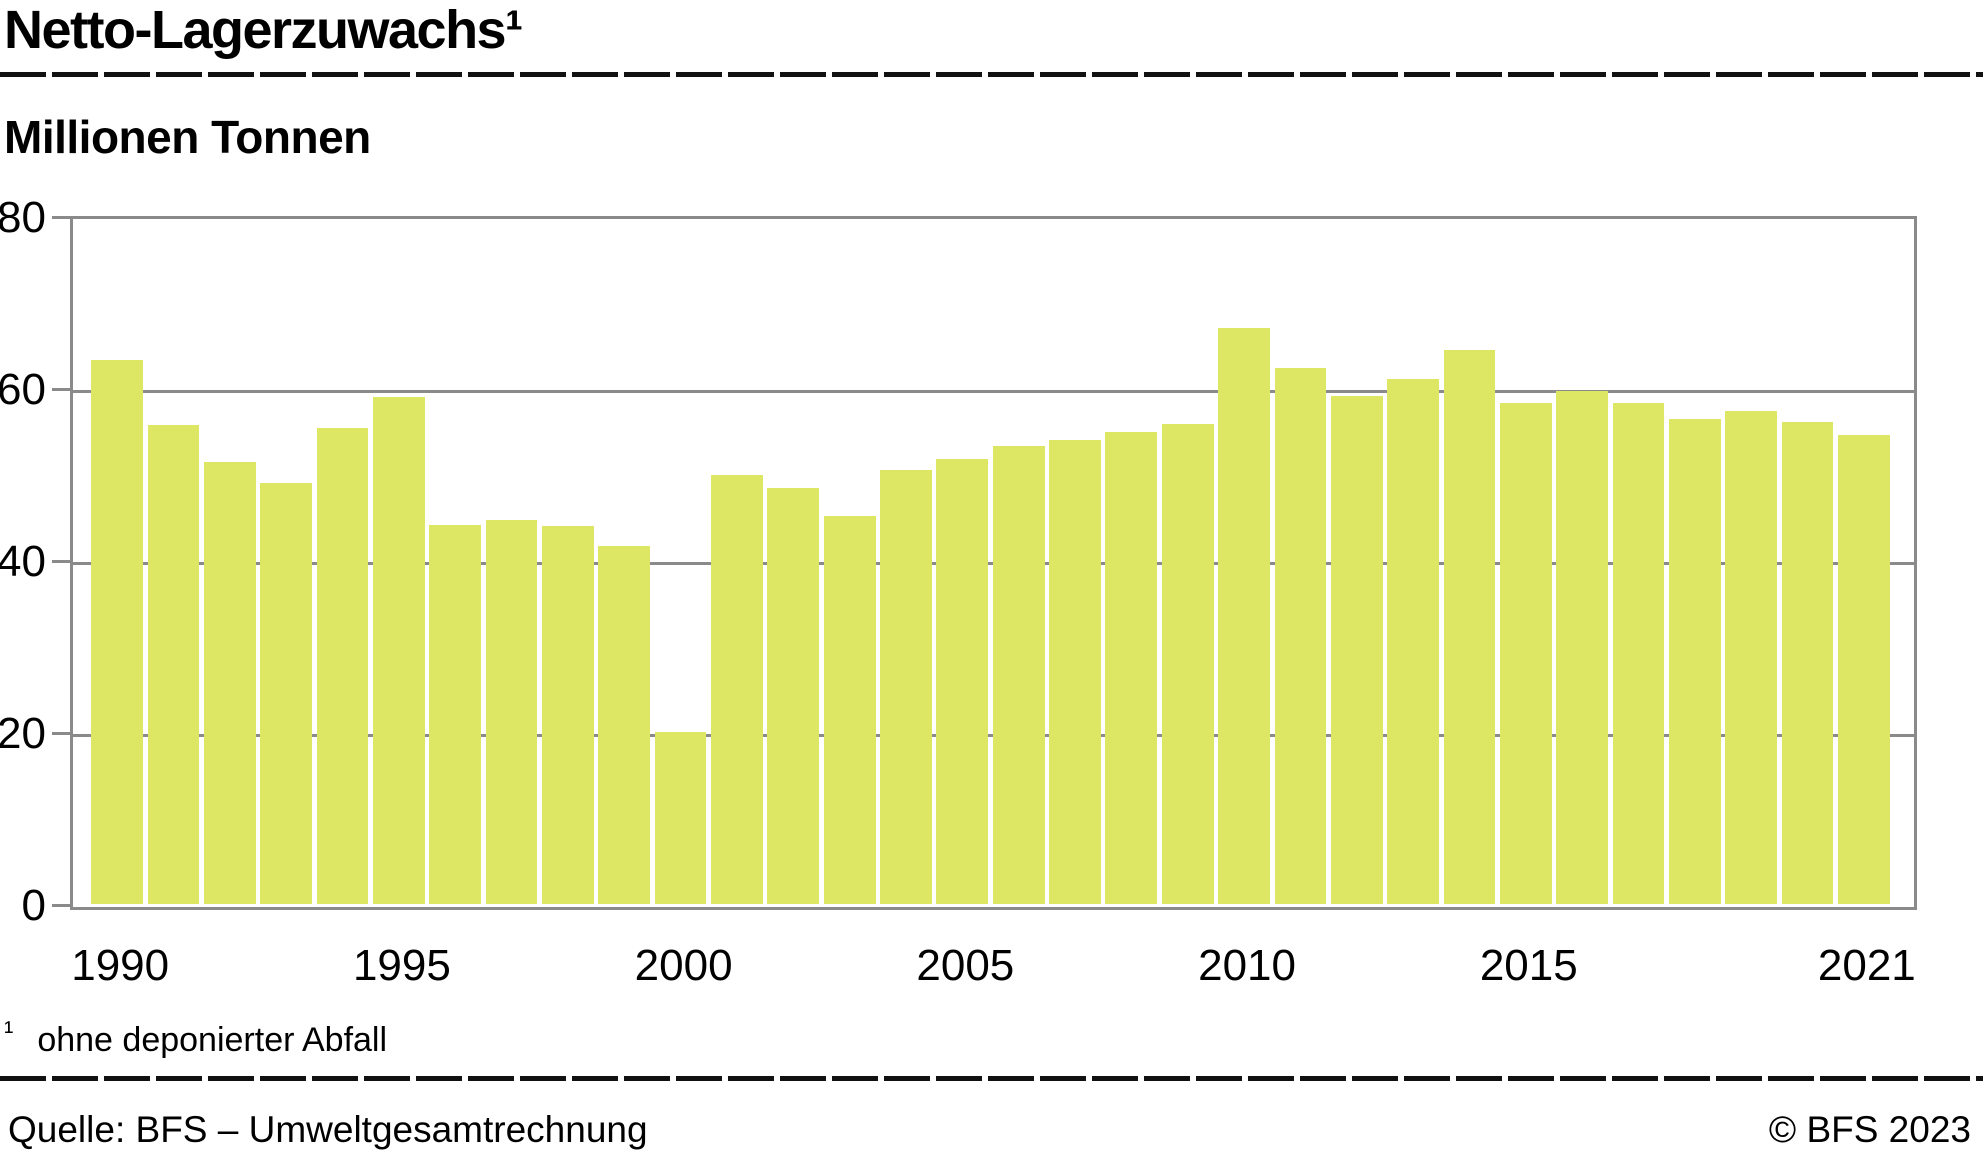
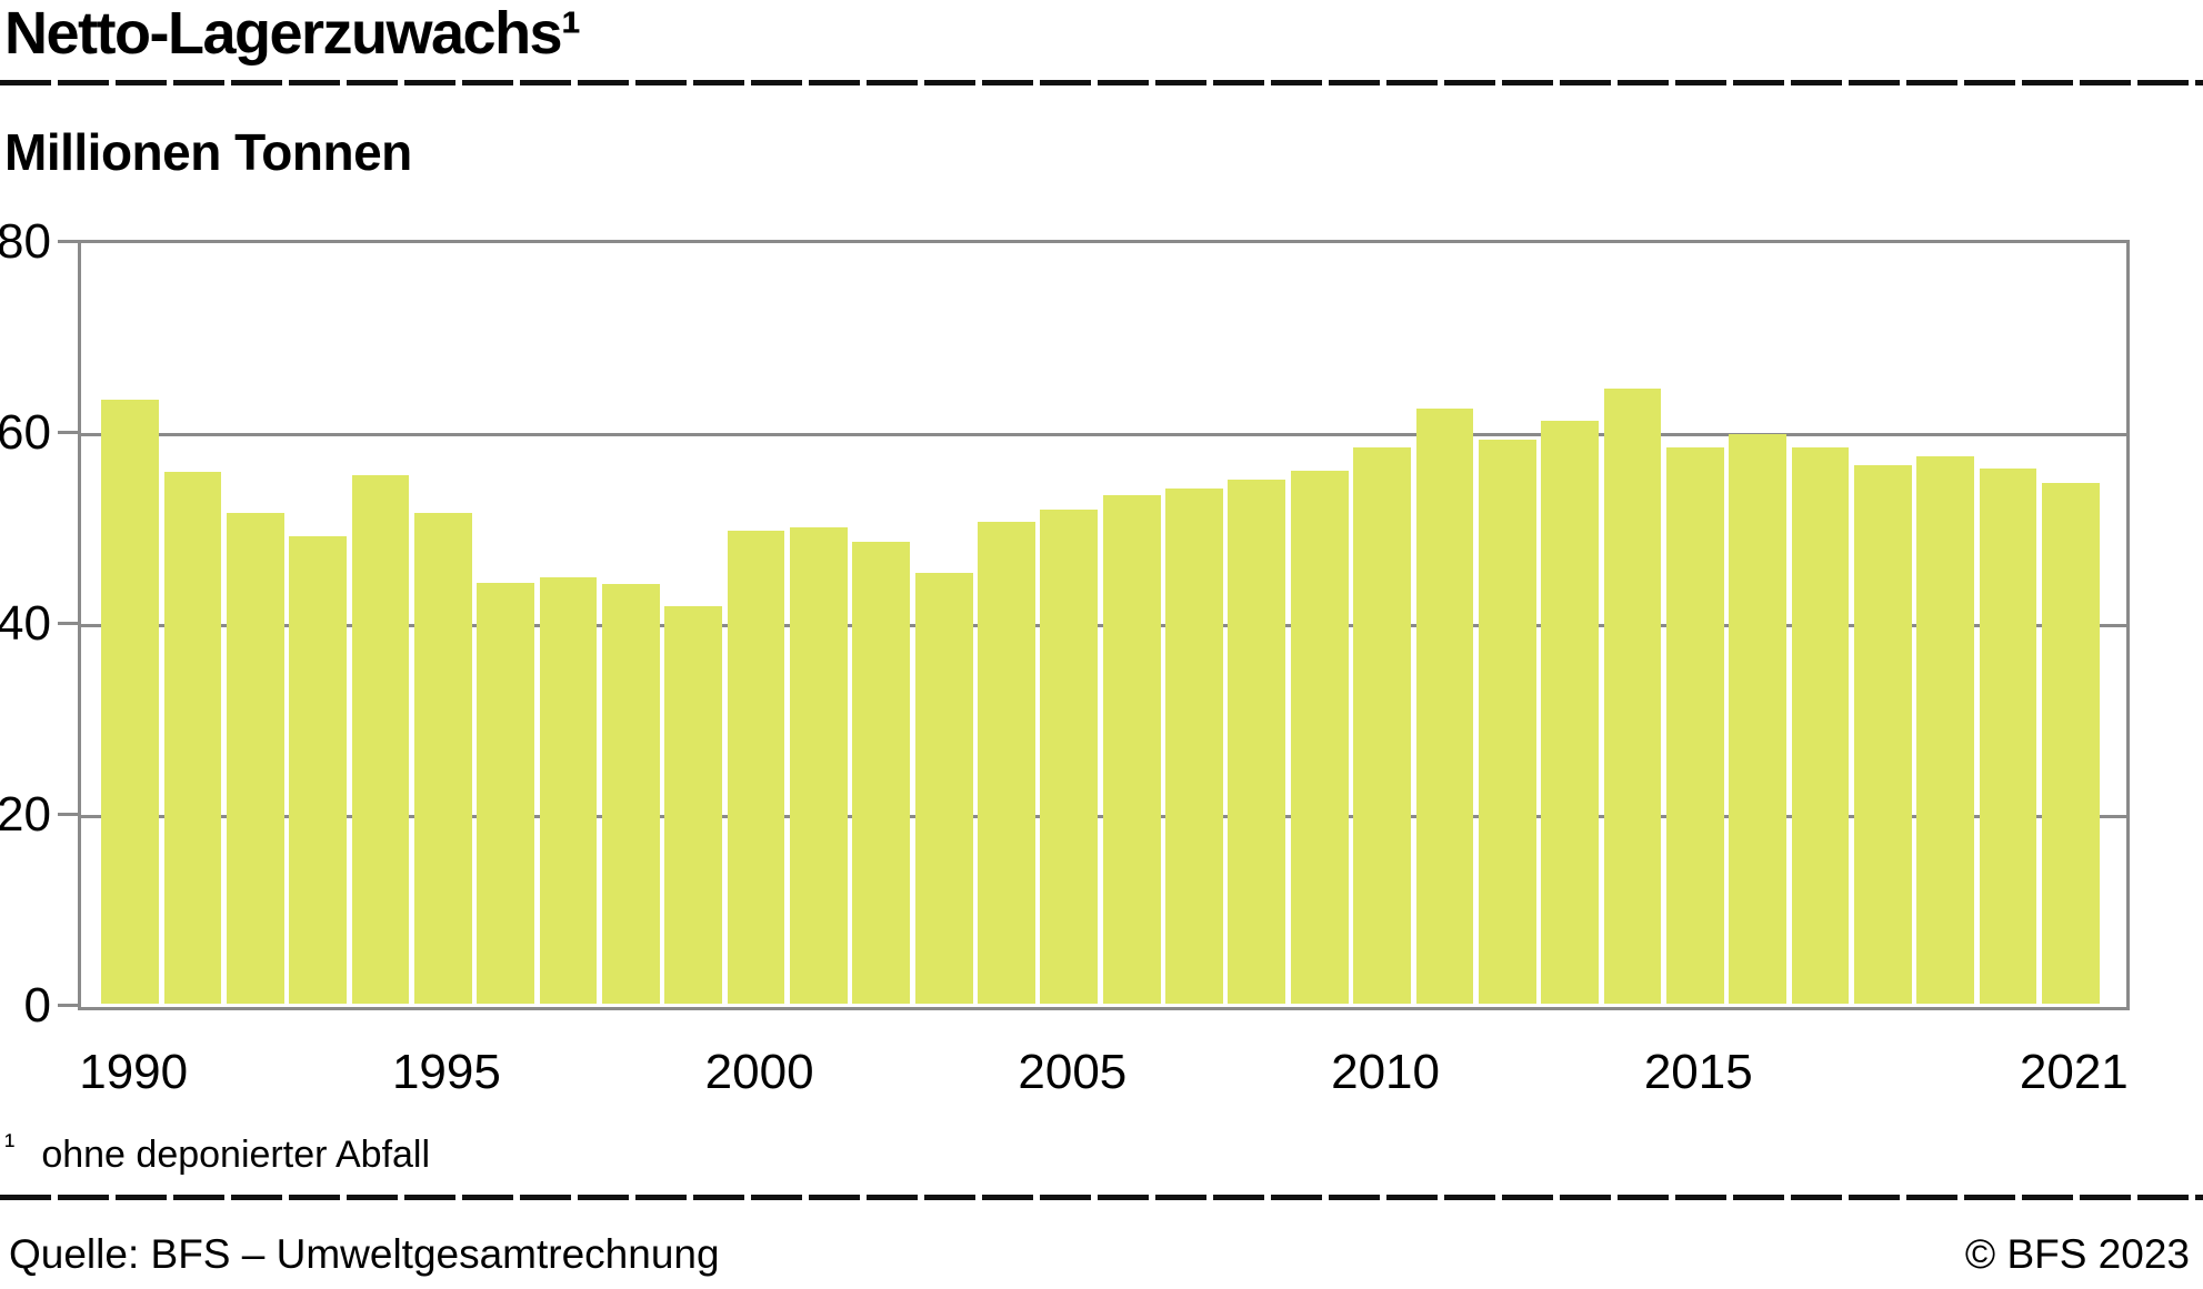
1995: 59 -> 51
2000: 20 -> 50
2010: 67 -> 58
